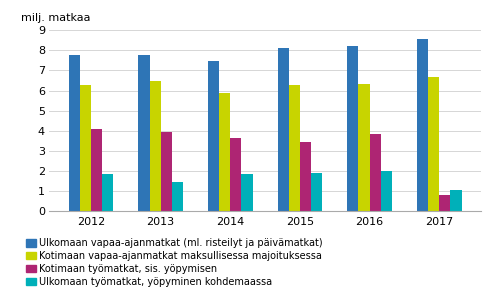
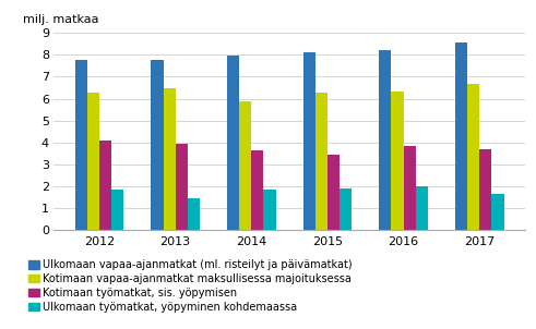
Ulkomaan vapaa-ajanmatkat (ml. risteilyt ja päivämatkat)/2014: 7.45 -> 7.95
Kotimaan työmatkat, sis. yöpymisen/2017: 0.80 -> 3.70
Ulkomaan työmatkat, yöpyminen kohdemaassa/2017: 1.05 -> 1.65
